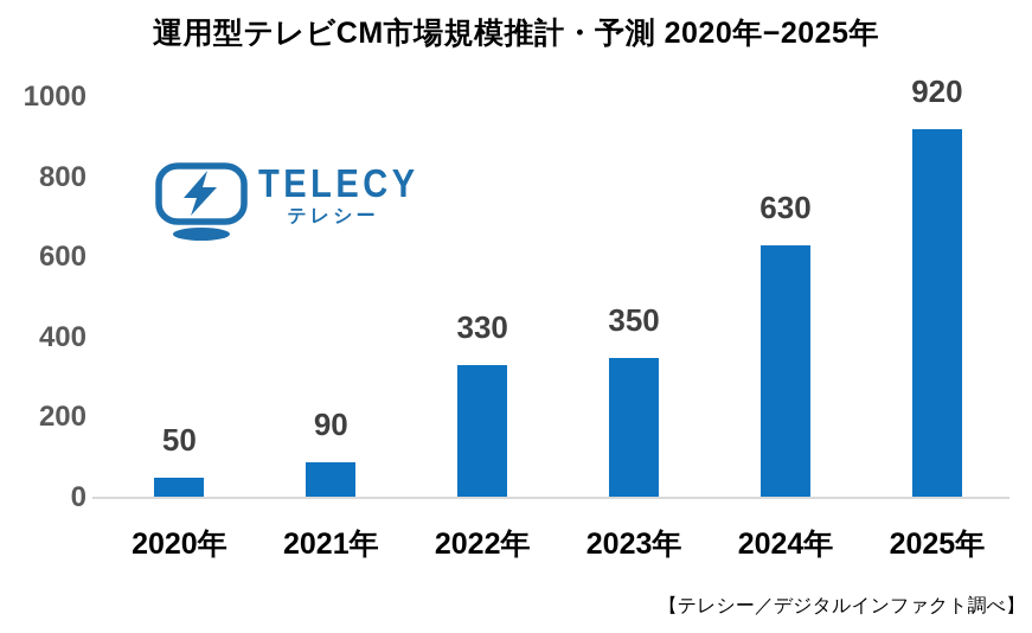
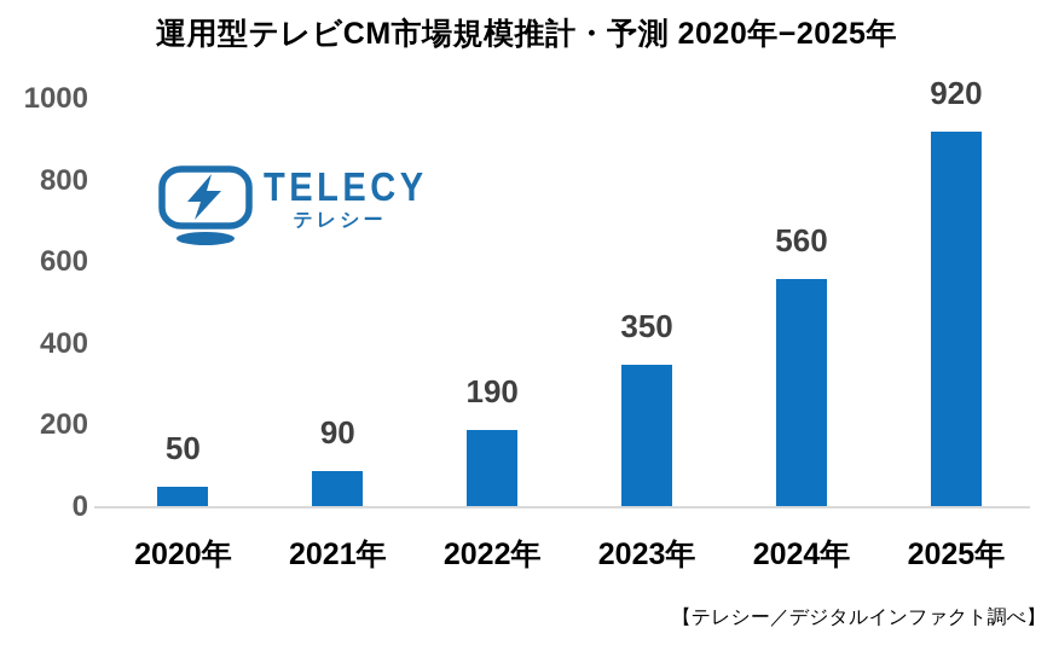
2022年: 330 -> 190
2024年: 630 -> 560
